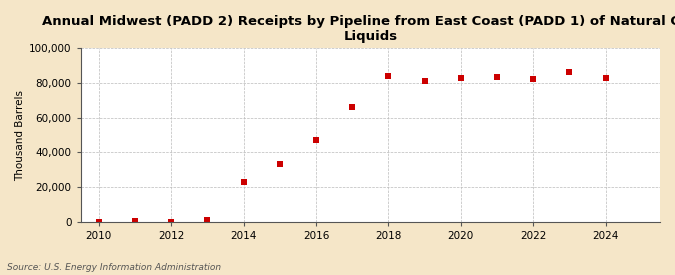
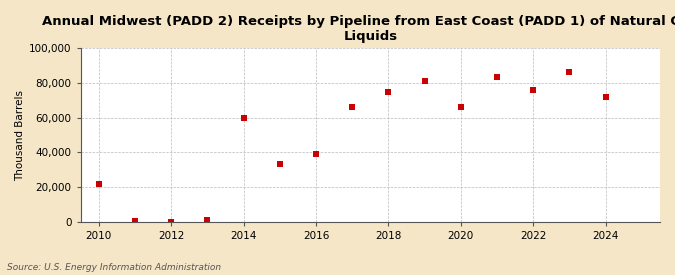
2010: 0 -> 22,000
2014: 23,000 -> 60,000
2016: 47,000 -> 39,000
2018: 84,000 -> 75,000
2020: 83,000 -> 66,000
2022: 82,000 -> 76,000
2024: 83,000 -> 72,000
